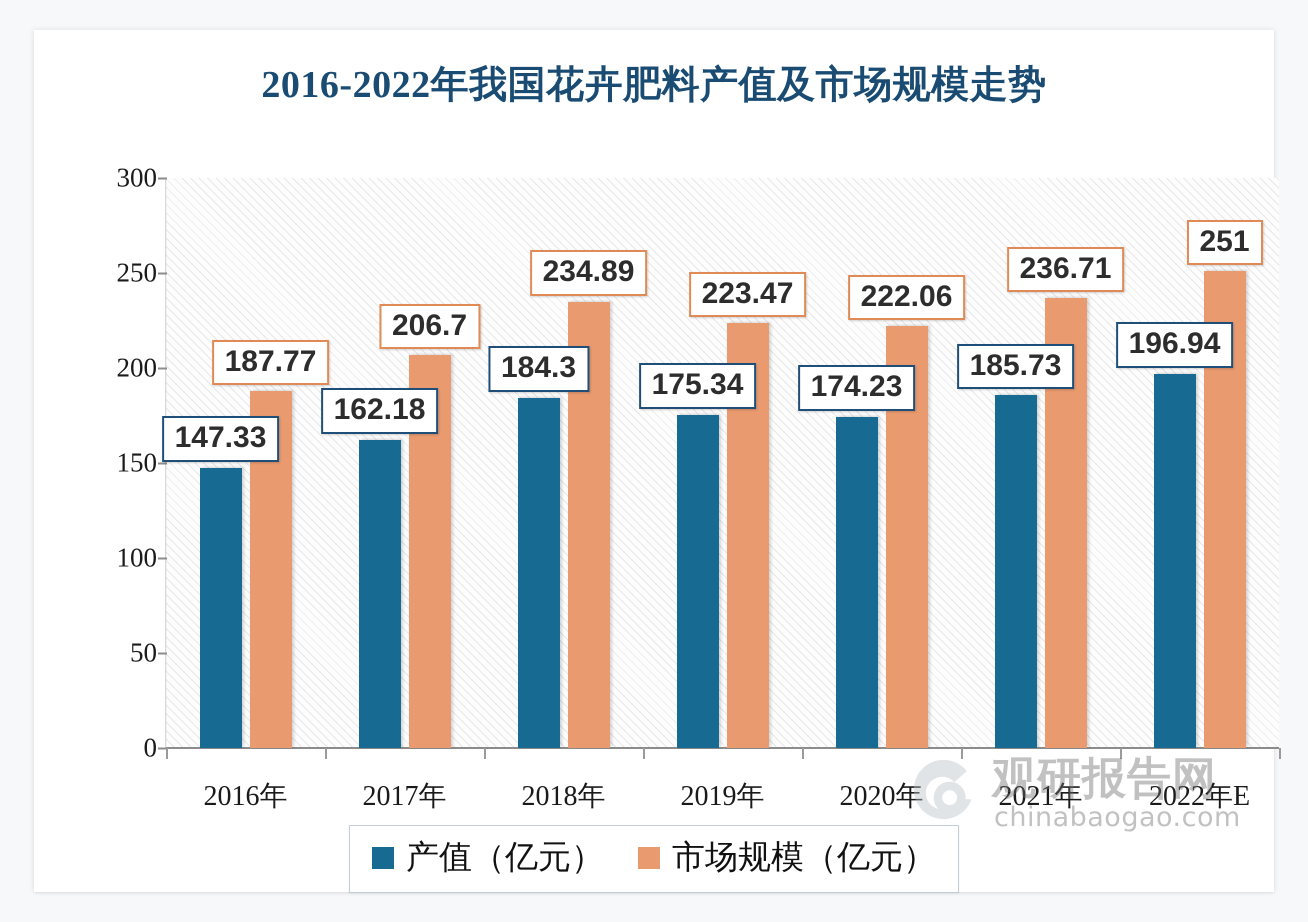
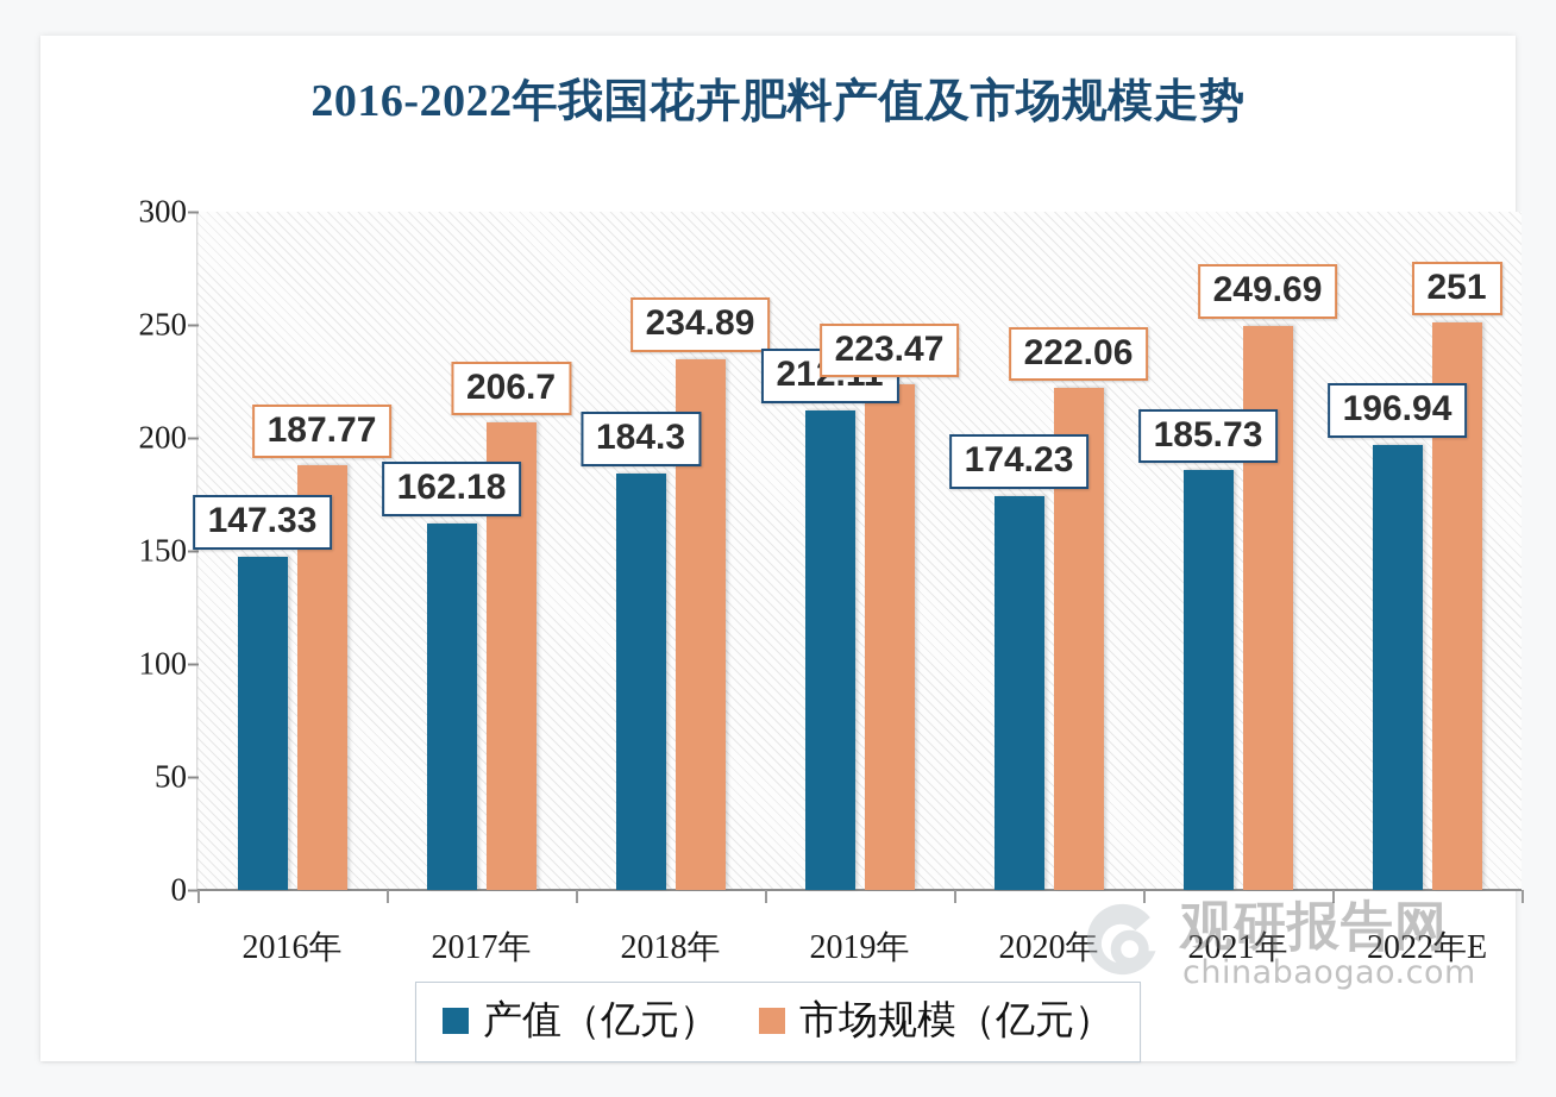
产值（亿元）/2019年: 175.34 -> 212.11
市场规模（亿元）/2021年: 236.71 -> 249.69
